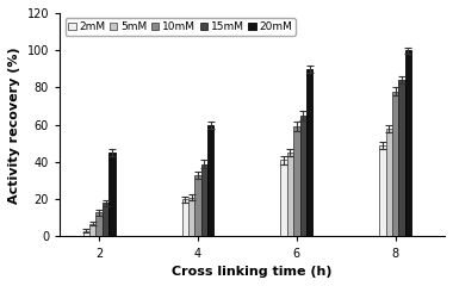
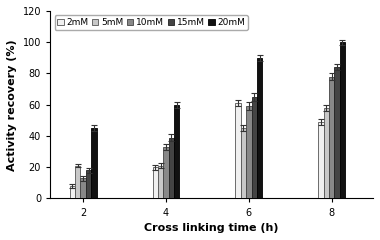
2mM/2: 3 -> 8
5mM/2: 7 -> 21
2mM/6: 41 -> 61
